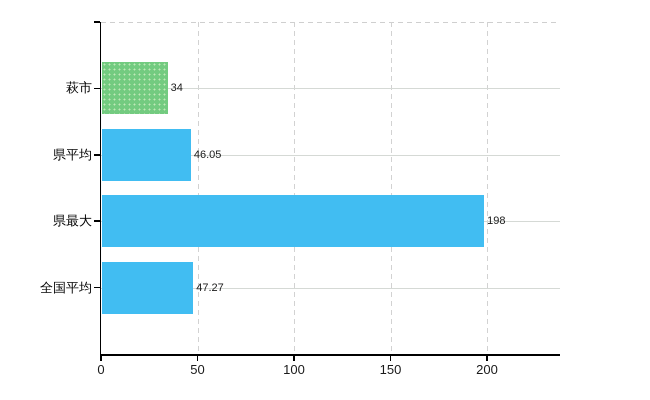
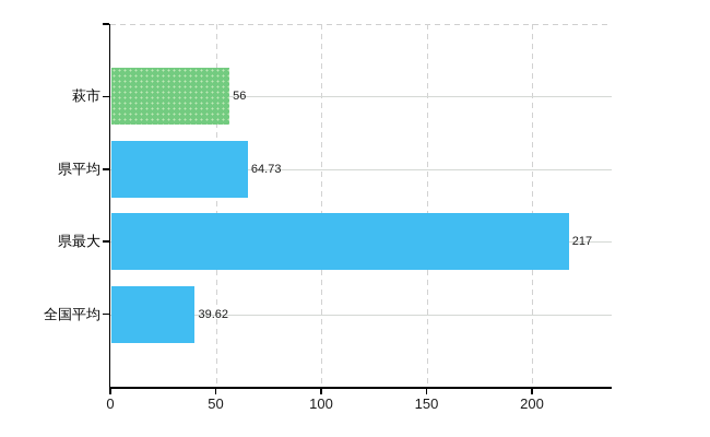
萩市: 34 -> 56
県平均: 46.05 -> 64.73
県最大: 198 -> 217
全国平均: 47.27 -> 39.62
